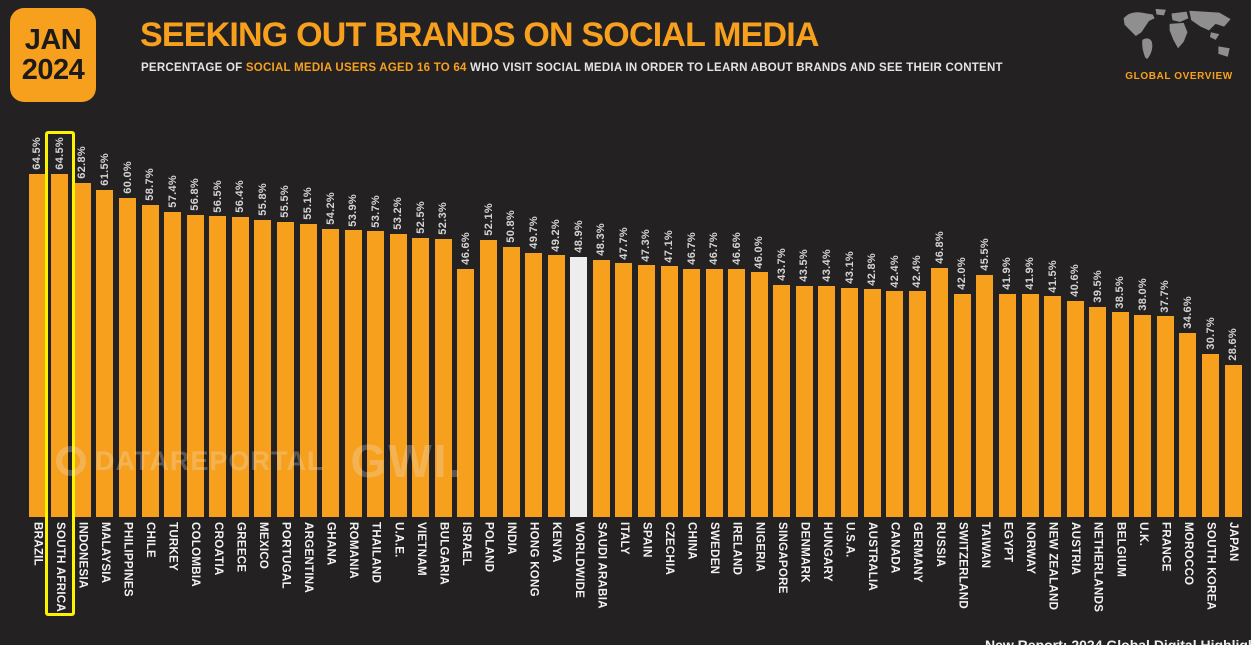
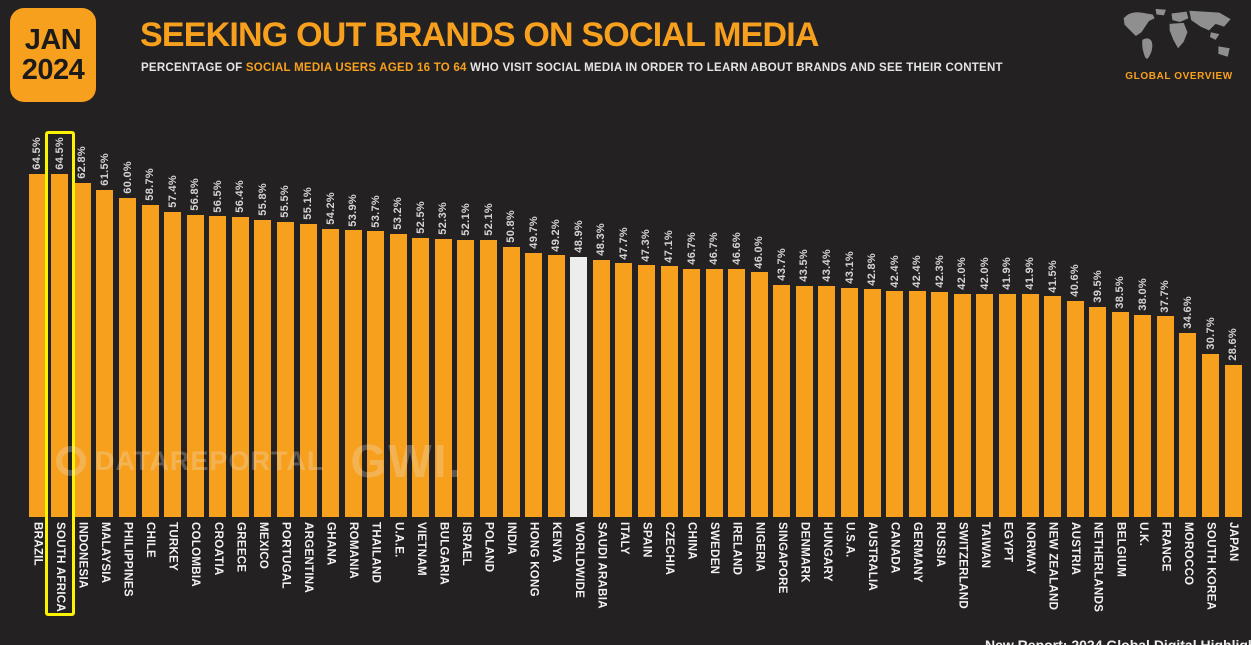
ISRAEL: 46.6% -> 52.1%
RUSSIA: 46.8% -> 42.3%
TAIWAN: 45.5% -> 42.0%
